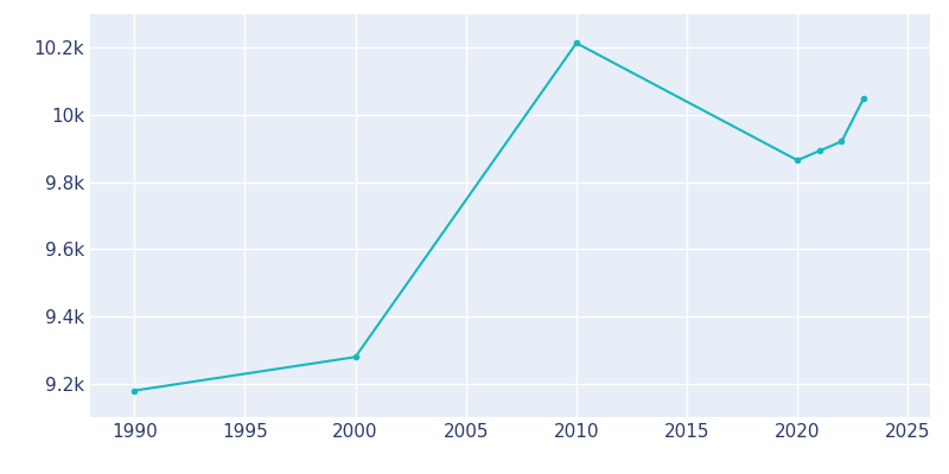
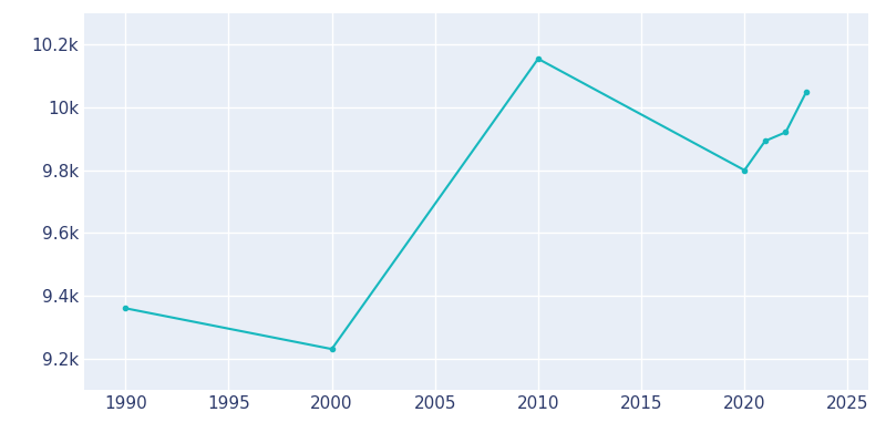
1990: 9.179k -> 9.360k
2000: 9.279k -> 9.230k
2010: 10.214k -> 10.155k
2020: 9.865k -> 9.800k
